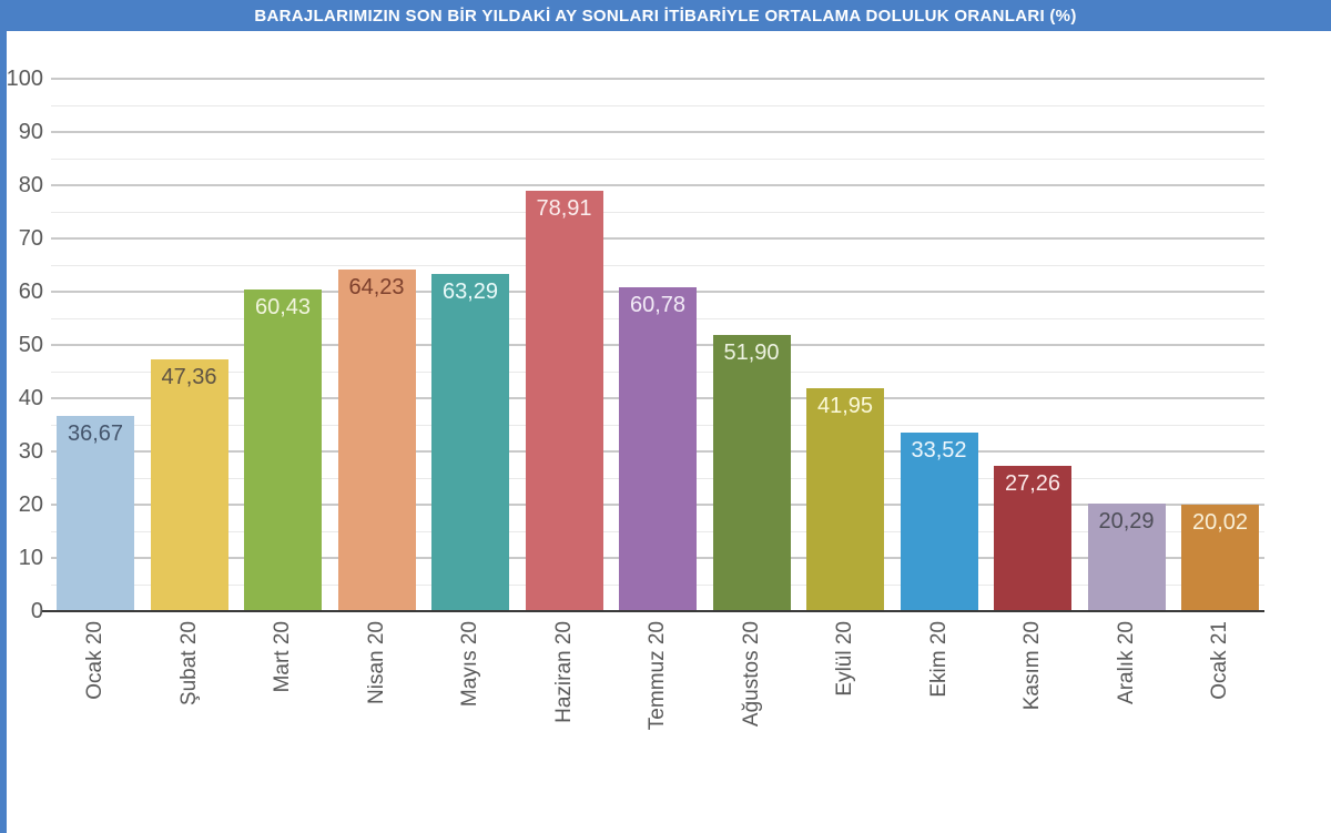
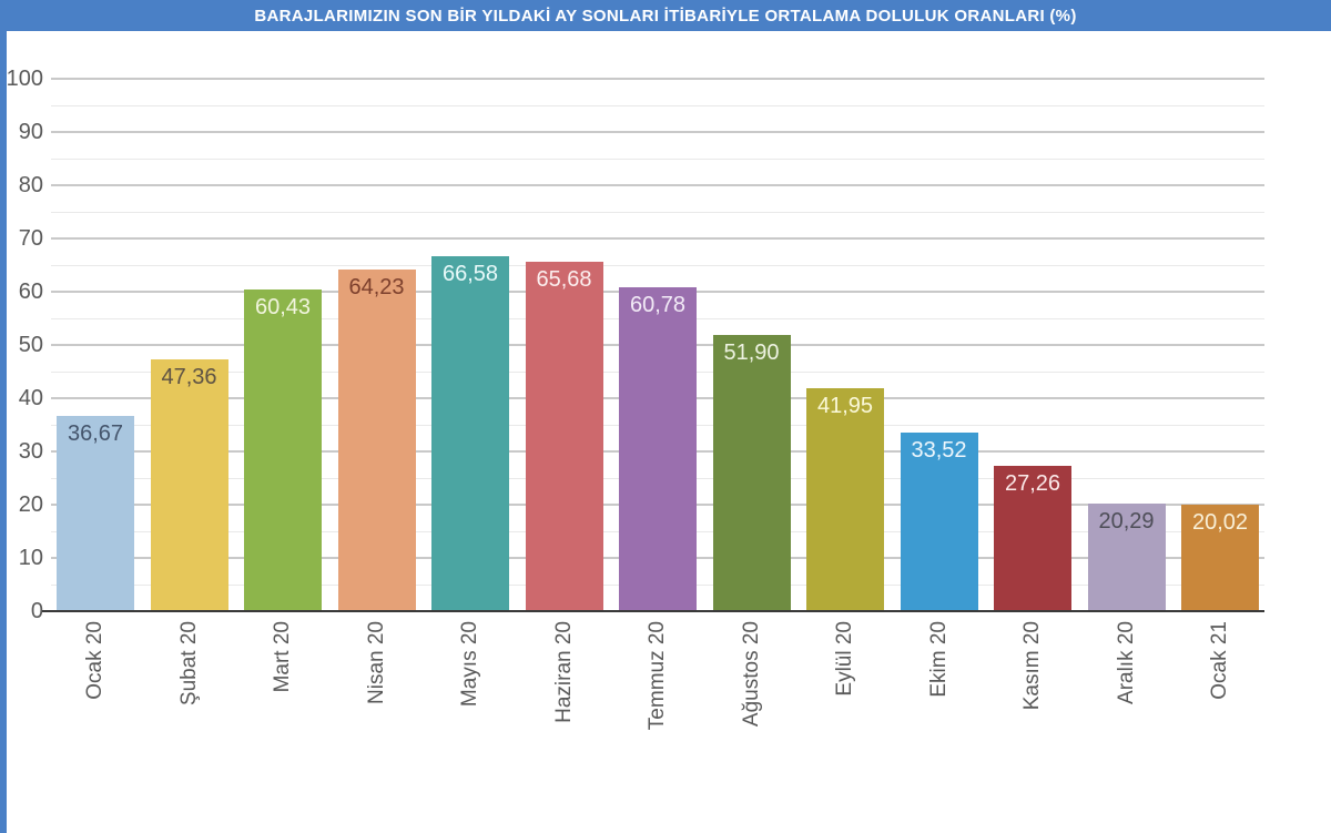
Mayıs 20: 63,29 -> 66,58
Haziran 20: 78,91 -> 65,68
